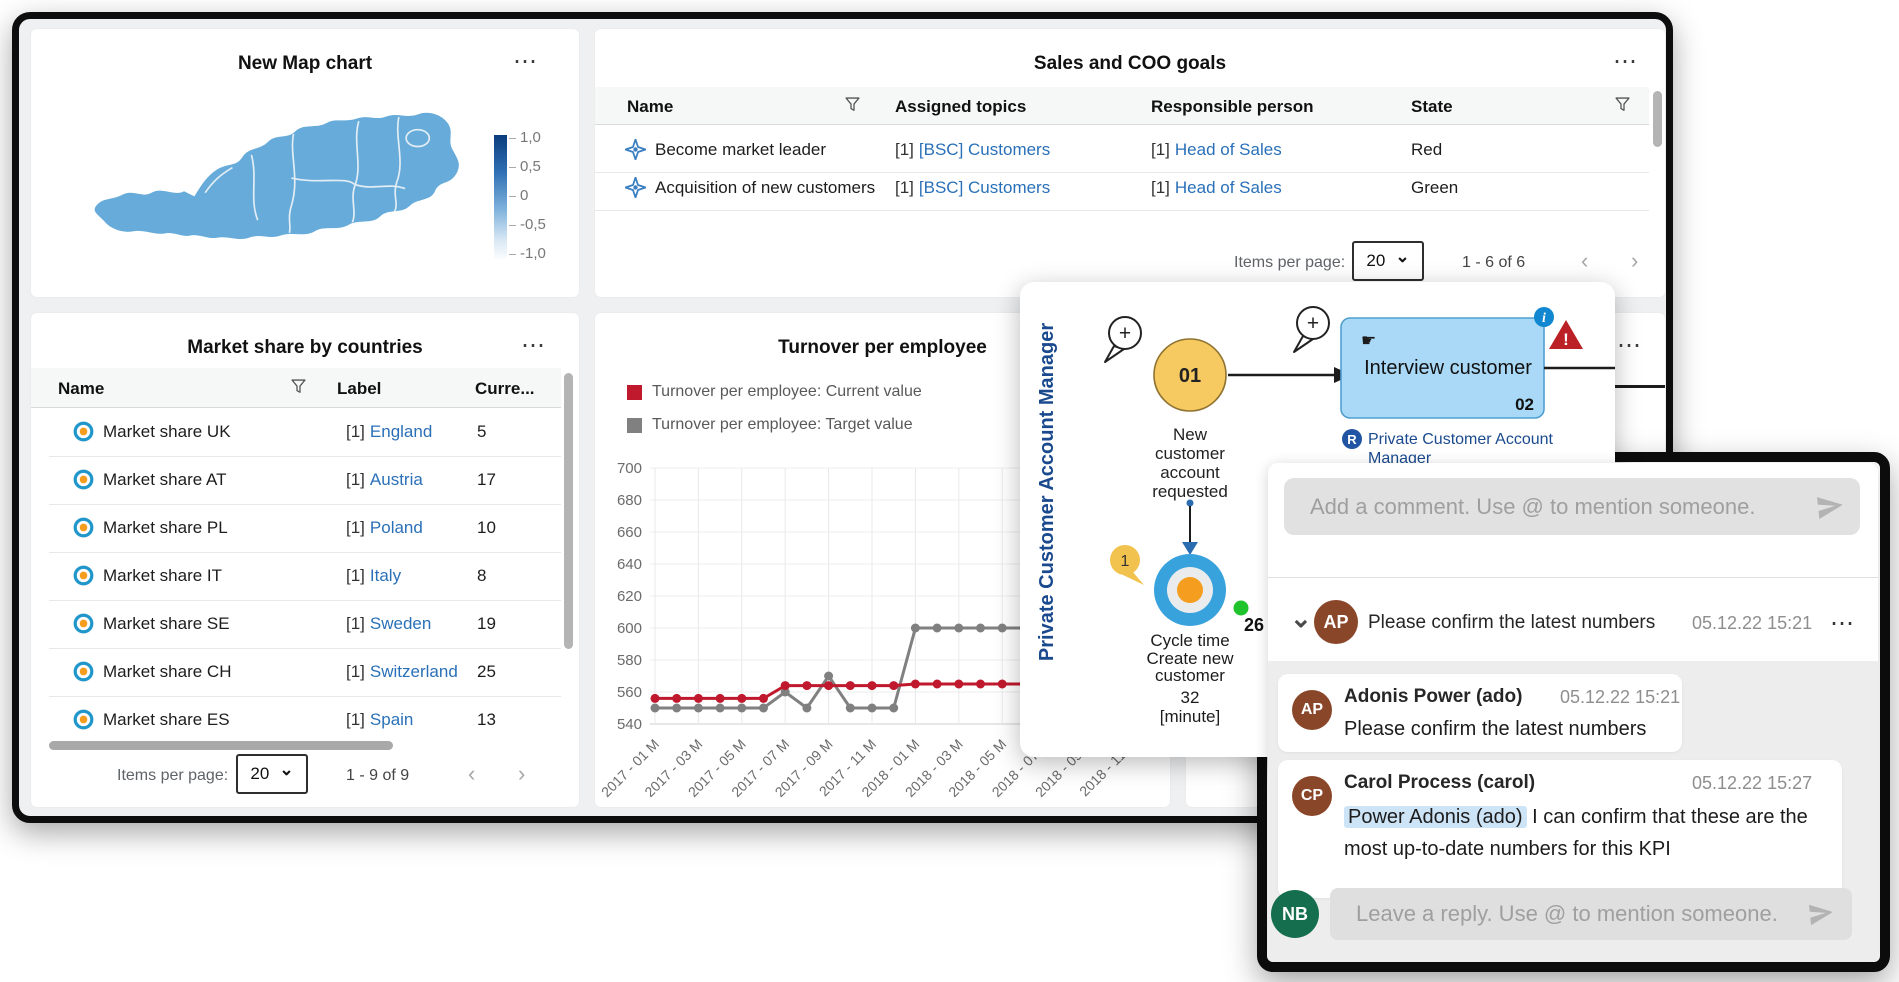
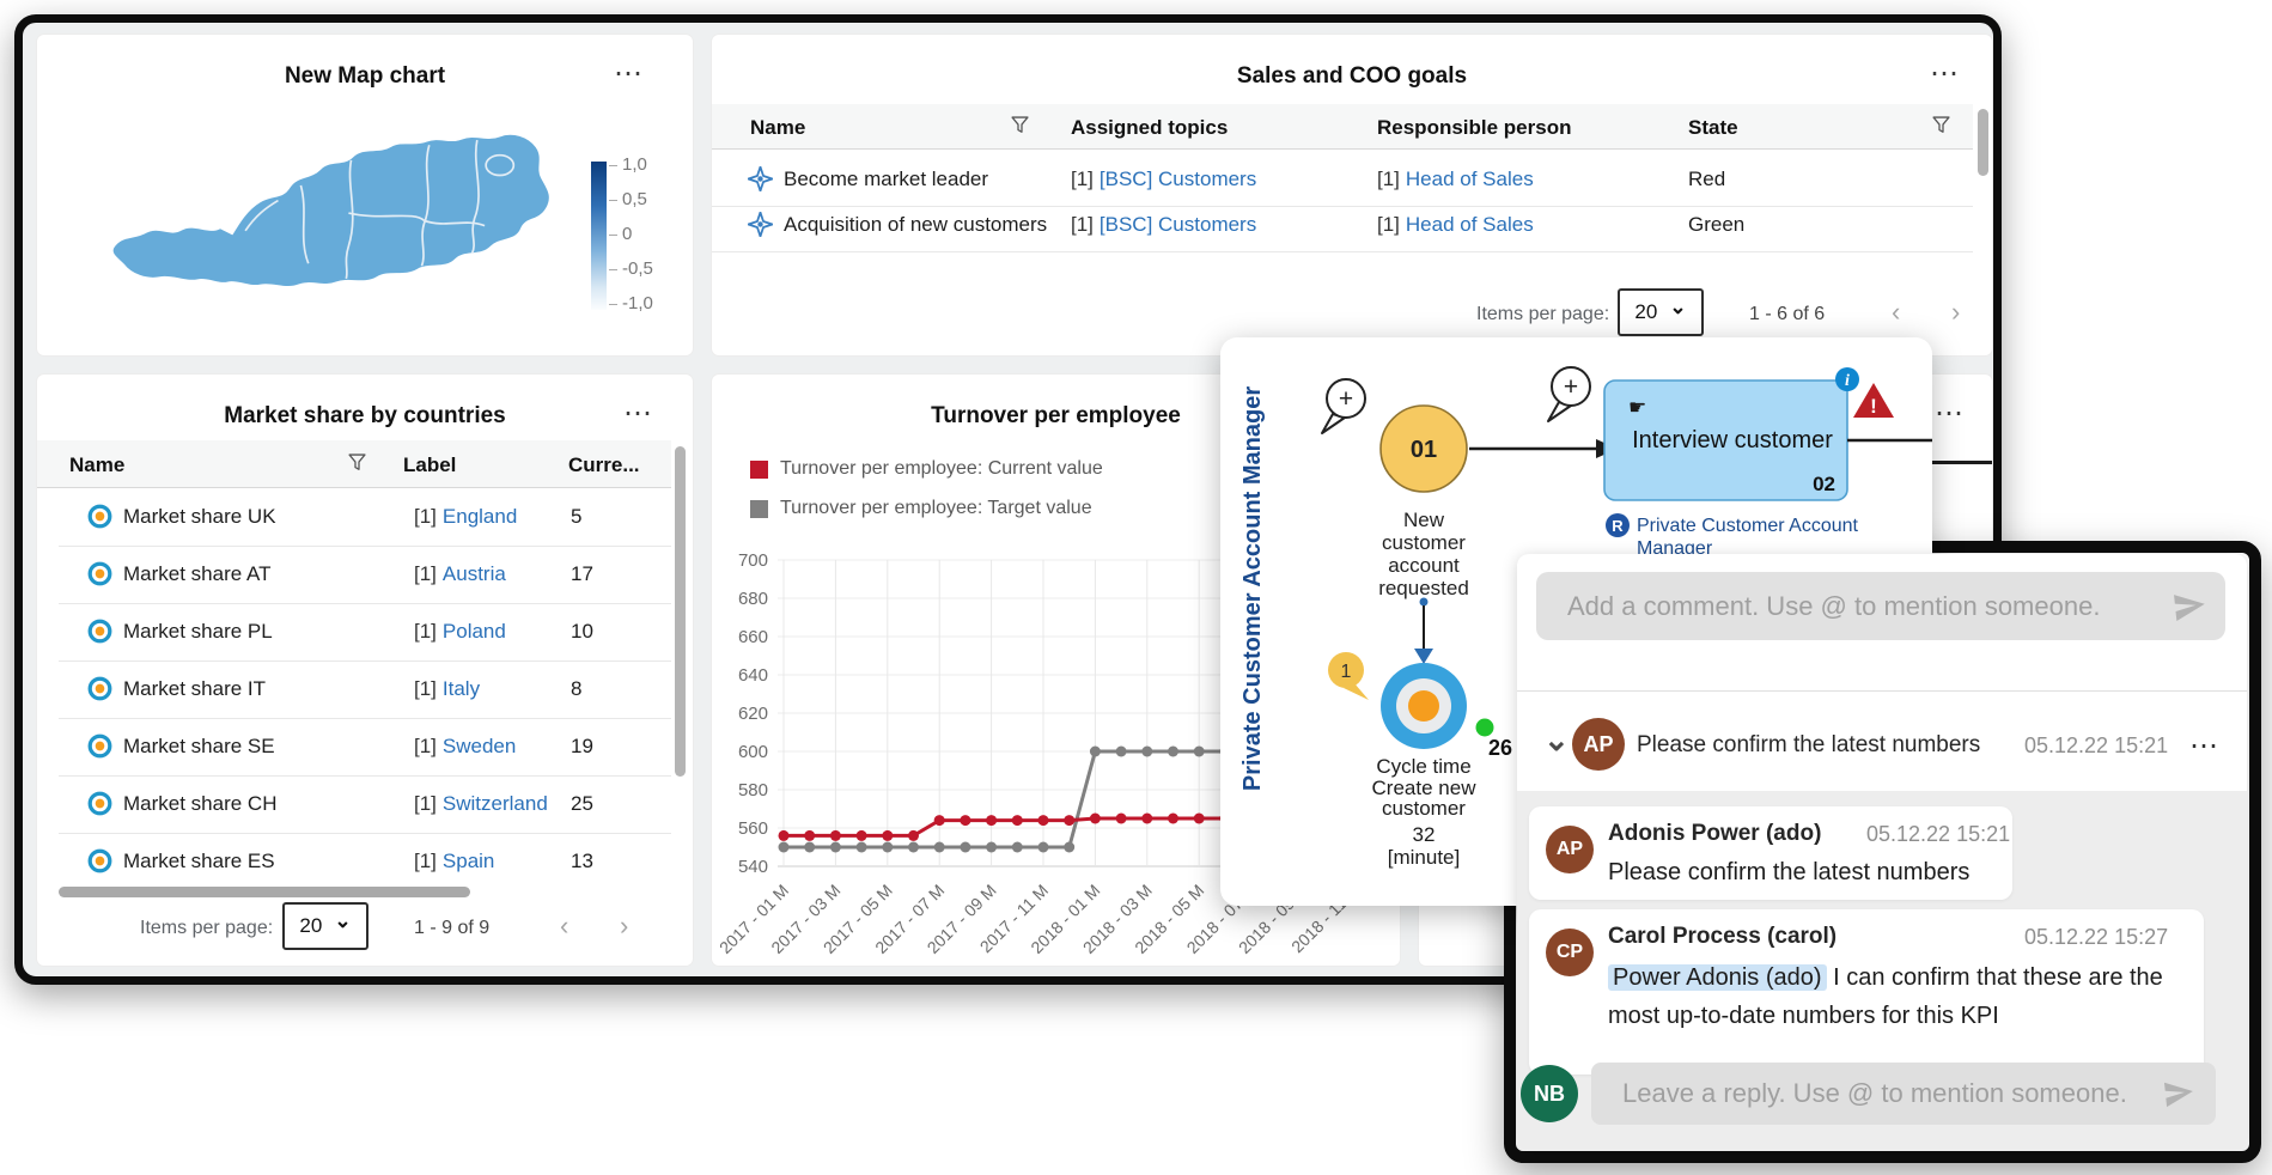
Turnover per employee: Target value/2017 - 07 M: 560 -> 550
Turnover per employee: Target value/2017 - 09 M: 570 -> 550
